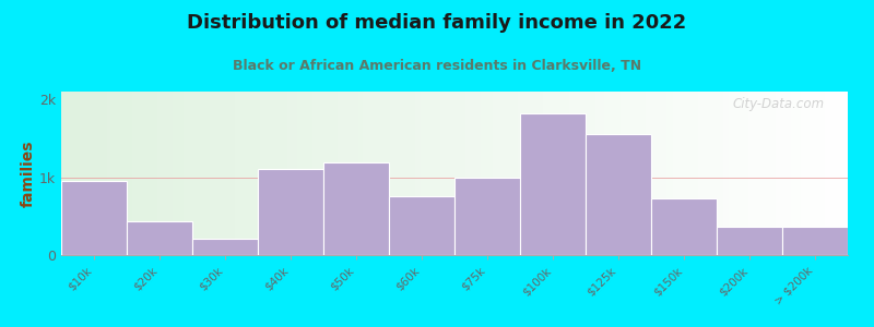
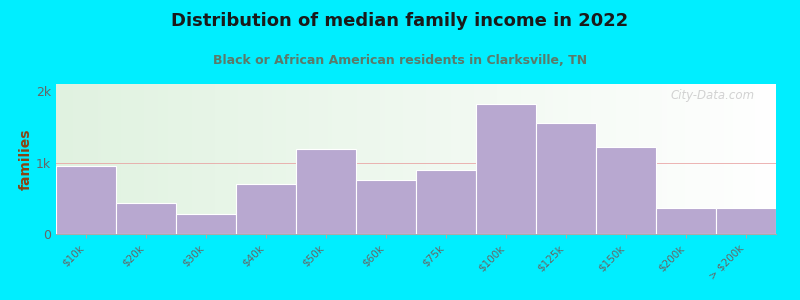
$30k: 0.21k -> 0.28k
$40k: 1.10k -> 0.70k
$75k: 1.00k -> 0.90k
$150k: 0.73k -> 1.22k
